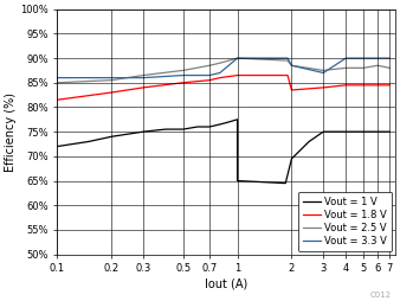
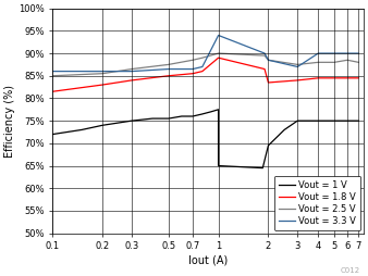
Vout = 1.8 V/1: 86.5% -> 89.0%
Vout = 3.3 V/1: 90.0% -> 94.0%
